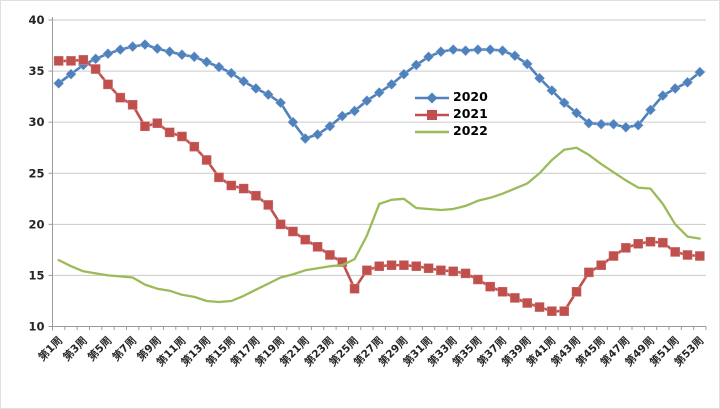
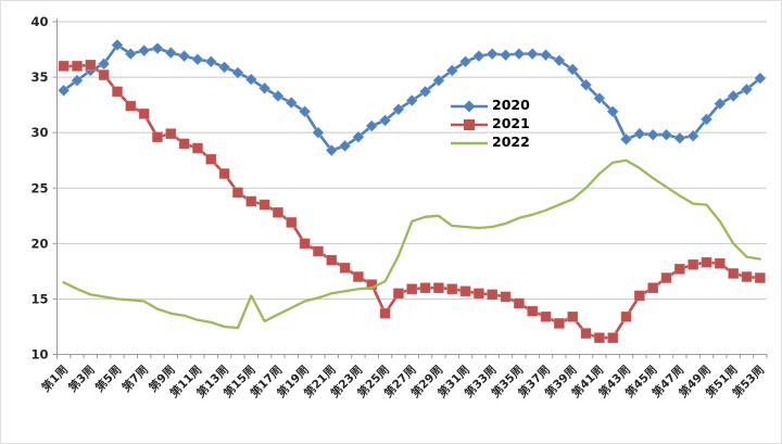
2020/第5周: 36.7 -> 37.9
2022/第15周: 12.5 -> 15.3
2021/第39周: 12.3 -> 13.4
2020/第43周: 30.9 -> 29.4
